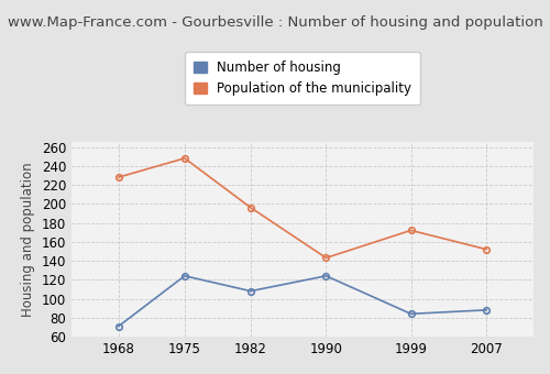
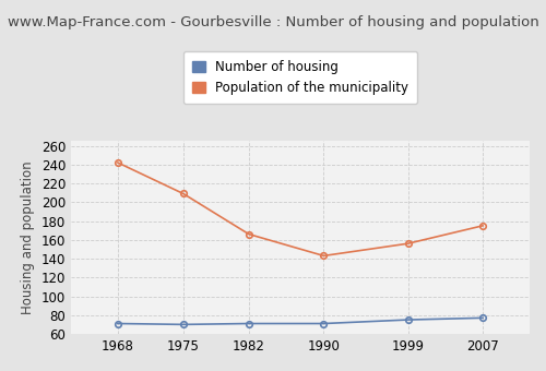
Population of the municipality/1968: 228 -> 242
Number of housing/1975: 124 -> 70
Population of the municipality/1975: 248 -> 209
Number of housing/1982: 108 -> 71
Population of the municipality/1982: 196 -> 166
Number of housing/1990: 124 -> 71
Number of housing/1999: 84 -> 75
Population of the municipality/1999: 172 -> 156
Number of housing/2007: 88 -> 77
Population of the municipality/2007: 152 -> 175
